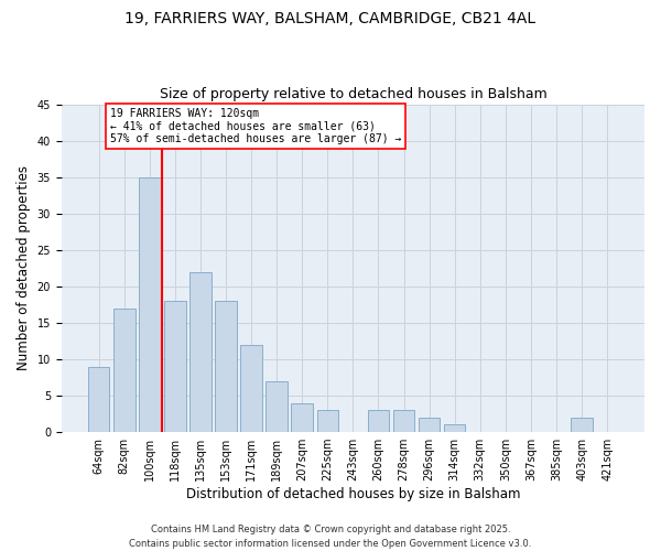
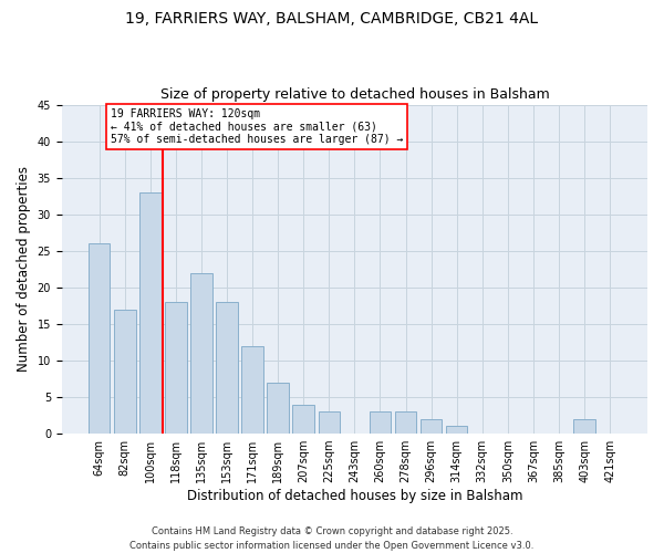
64sqm: 9 -> 26
100sqm: 35 -> 33
